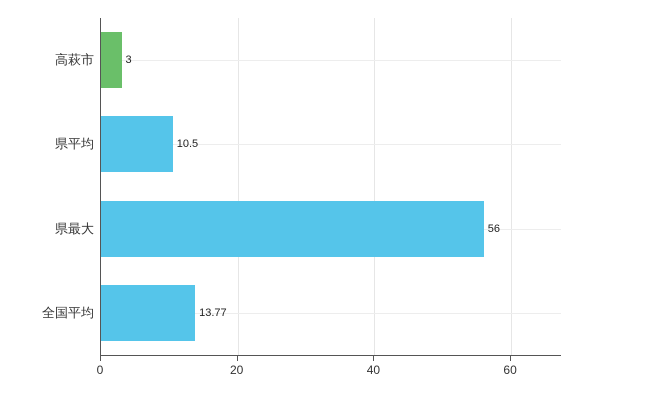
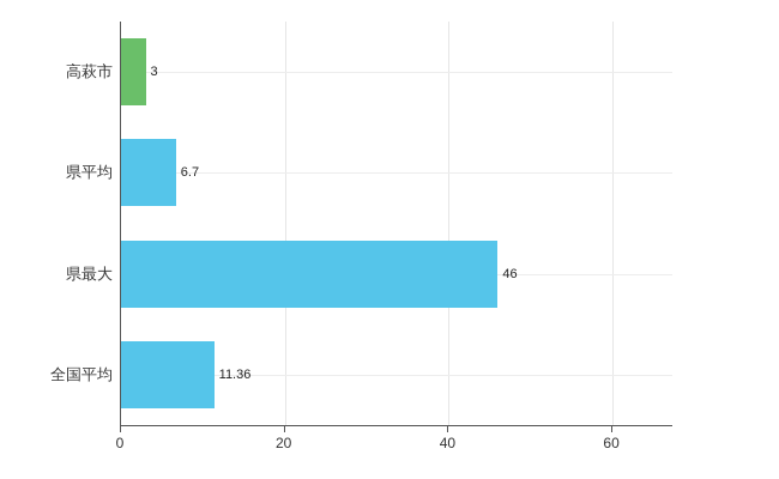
県平均: 10.5 -> 6.7
県最大: 56 -> 46
全国平均: 13.77 -> 11.36
